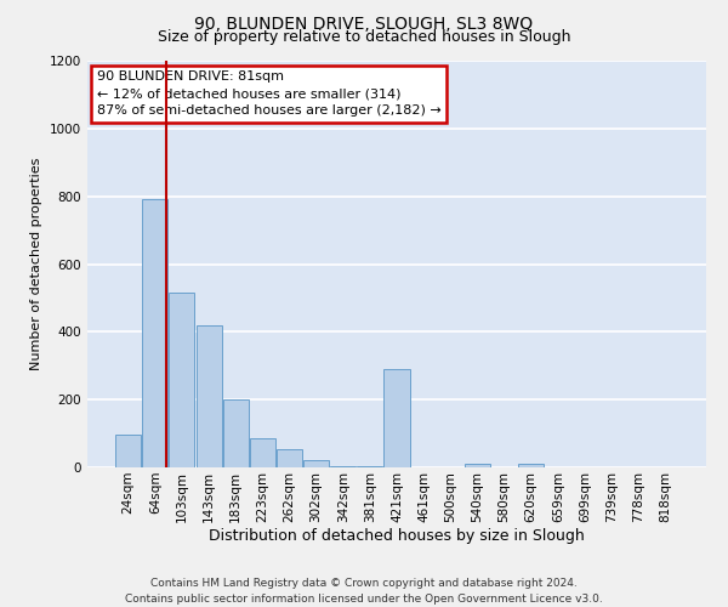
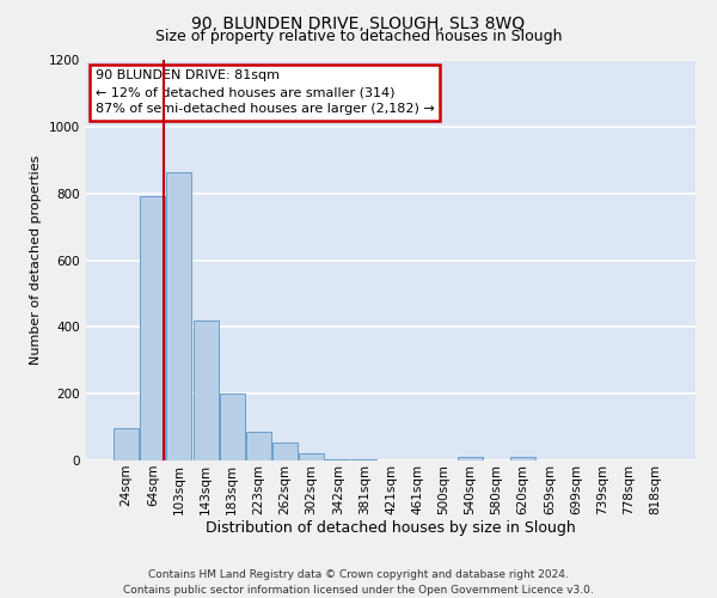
103sqm: 515 -> 865
421sqm: 290 -> 1
